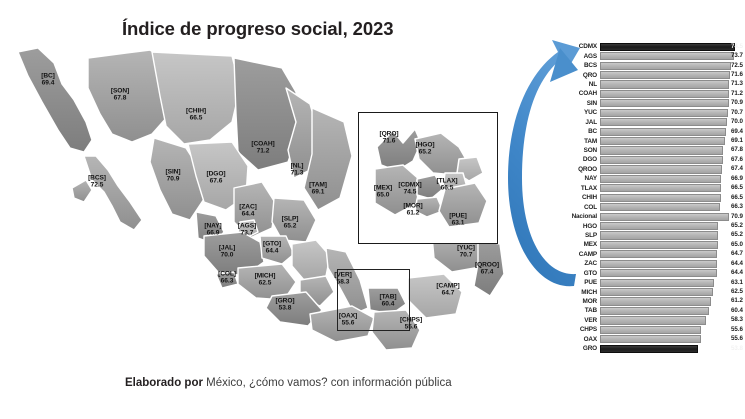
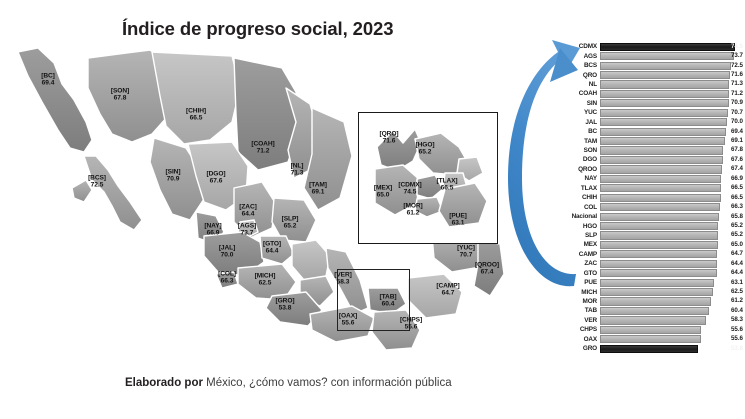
Nacional: 70.9 -> 65.8
